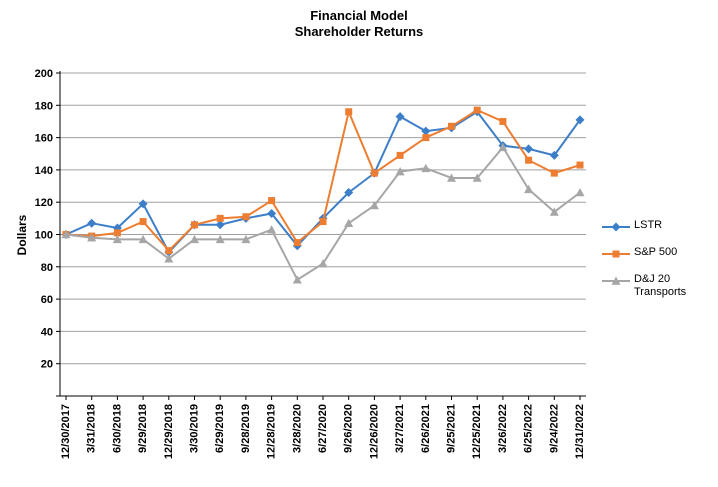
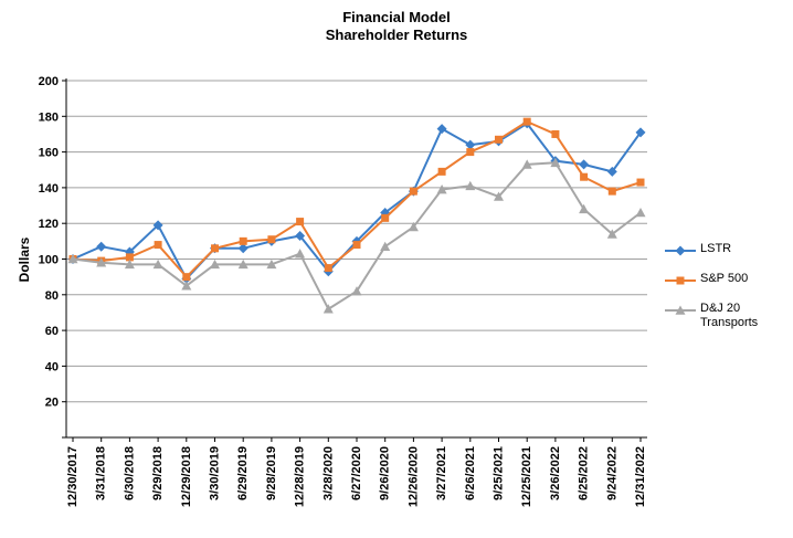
S&P 500/9/26/2020: 176 -> 123
D&J 20 Transports/12/25/2021: 135 -> 153
